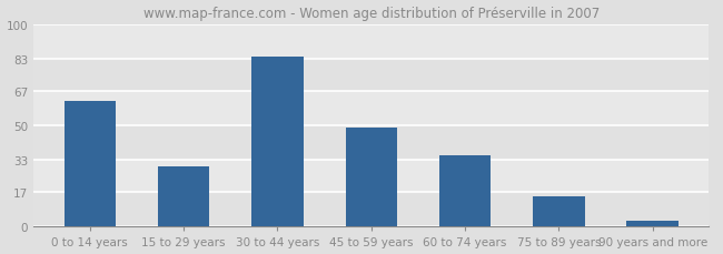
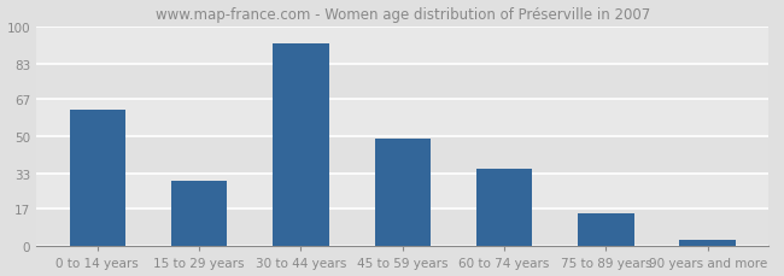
30 to 44 years: 84 -> 92
